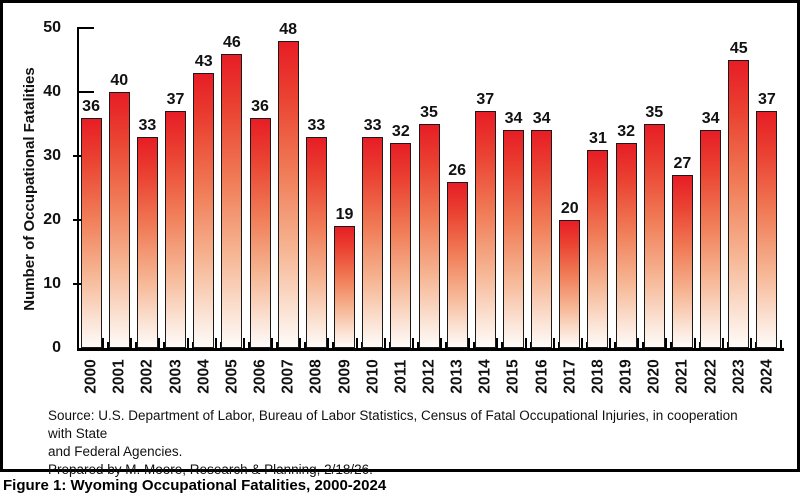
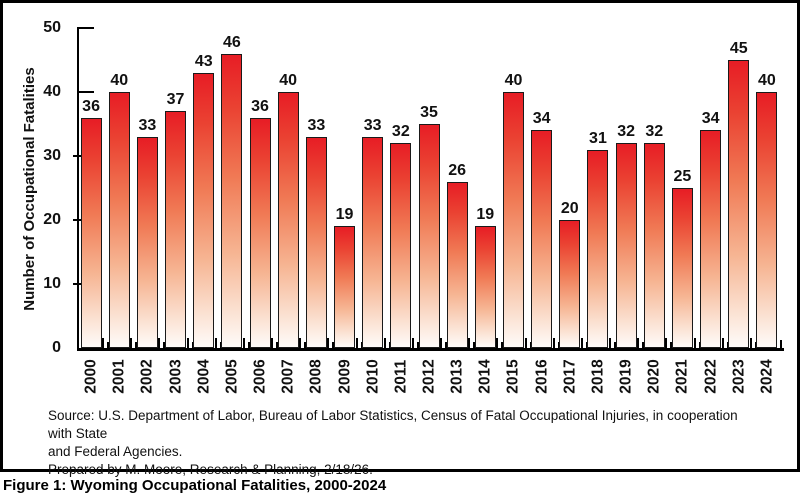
2007: 48 -> 40
2014: 37 -> 19
2015: 34 -> 40
2020: 35 -> 32
2021: 27 -> 25
2024: 37 -> 40
